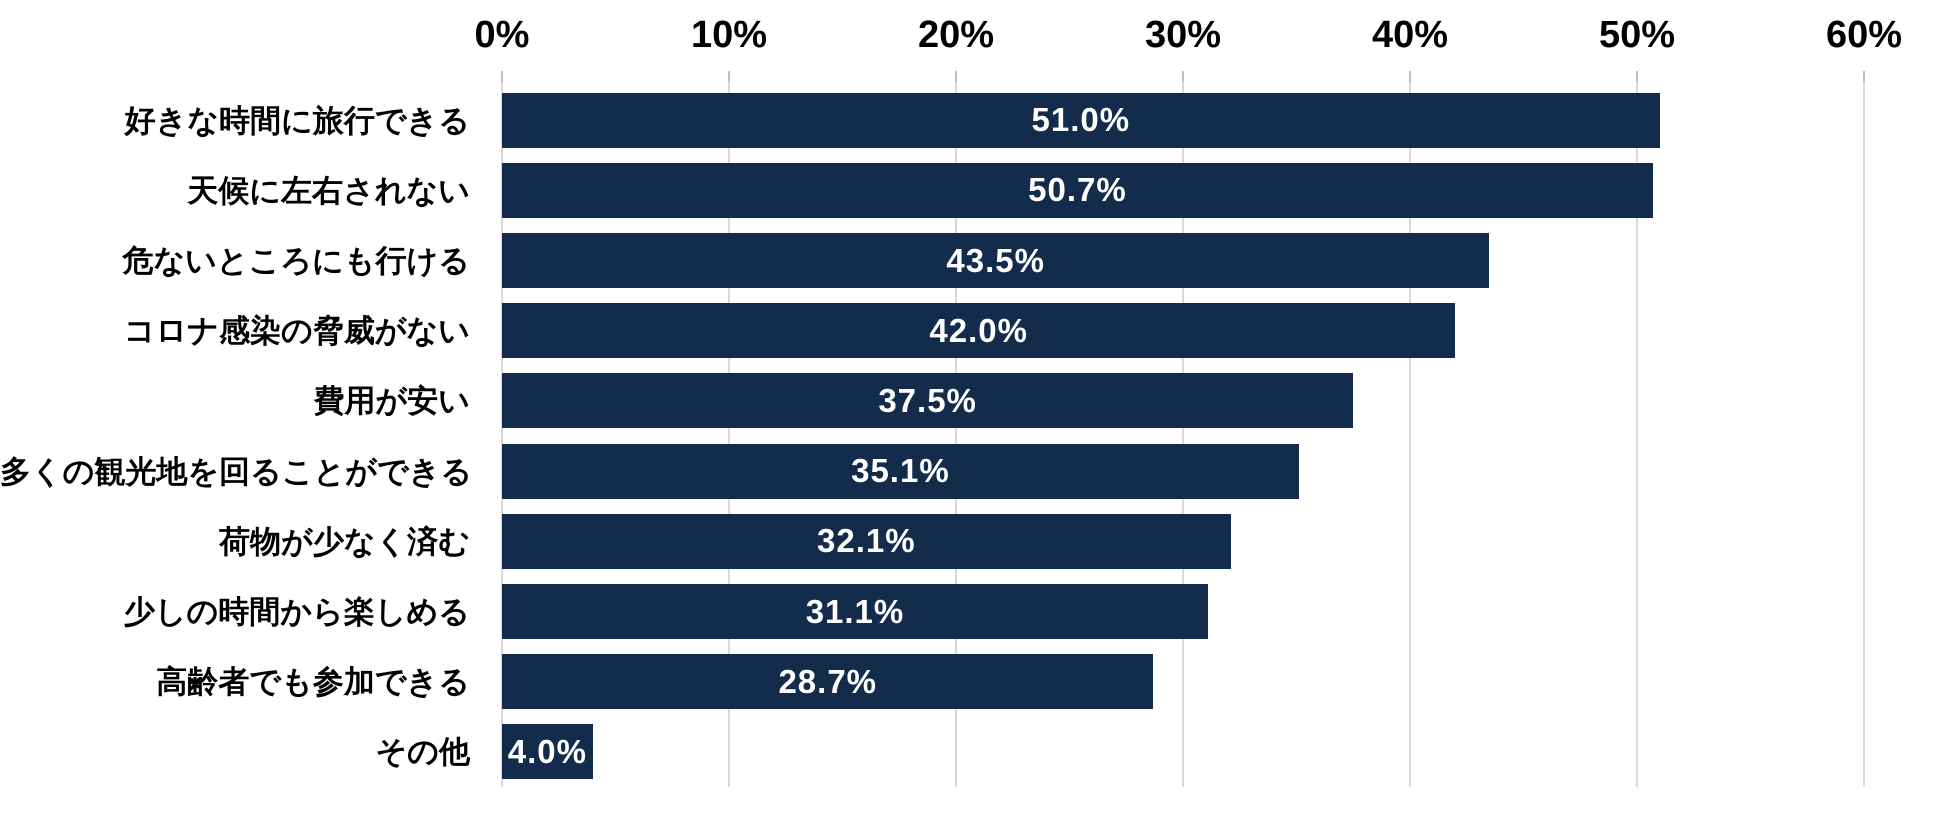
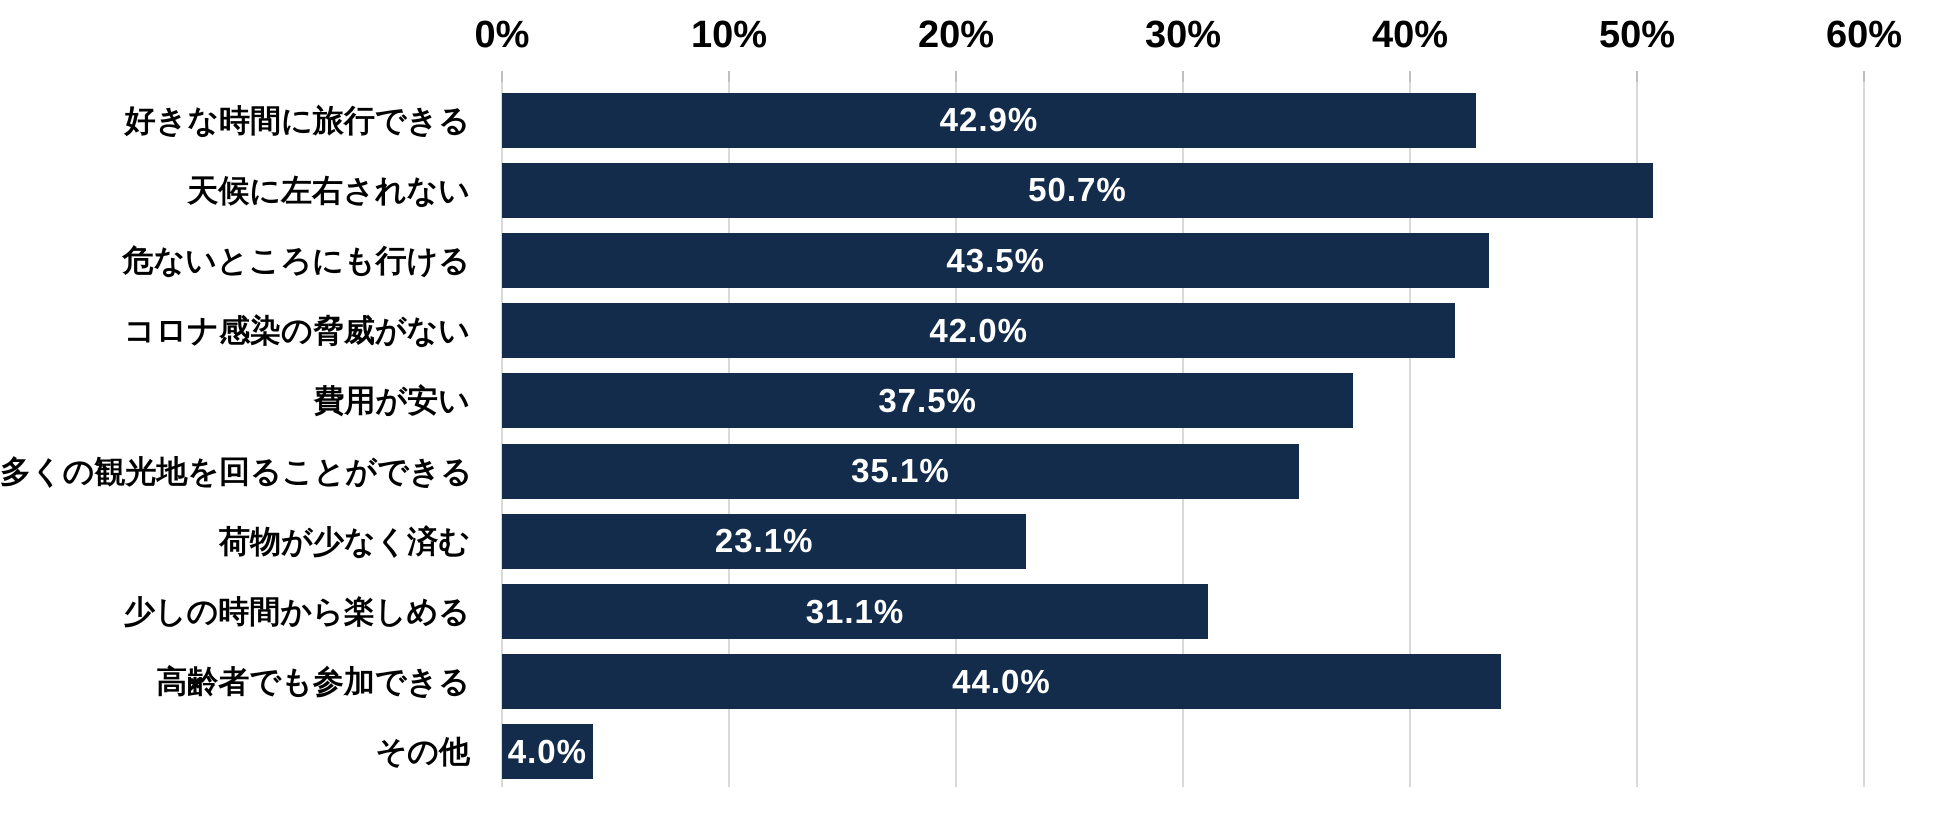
好きな時間に旅行できる: 51.0% -> 42.9%
荷物が少なく済む: 32.1% -> 23.1%
高齢者でも参加できる: 28.7% -> 44.0%
